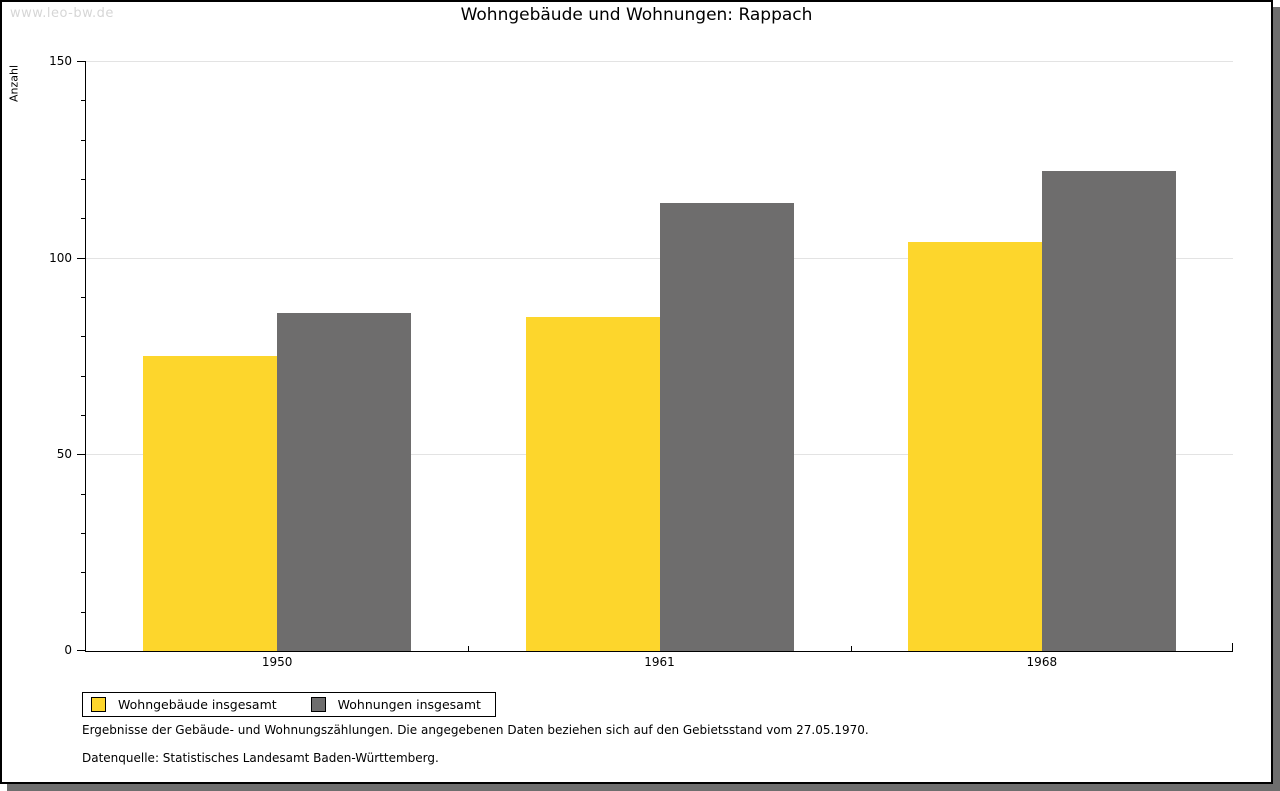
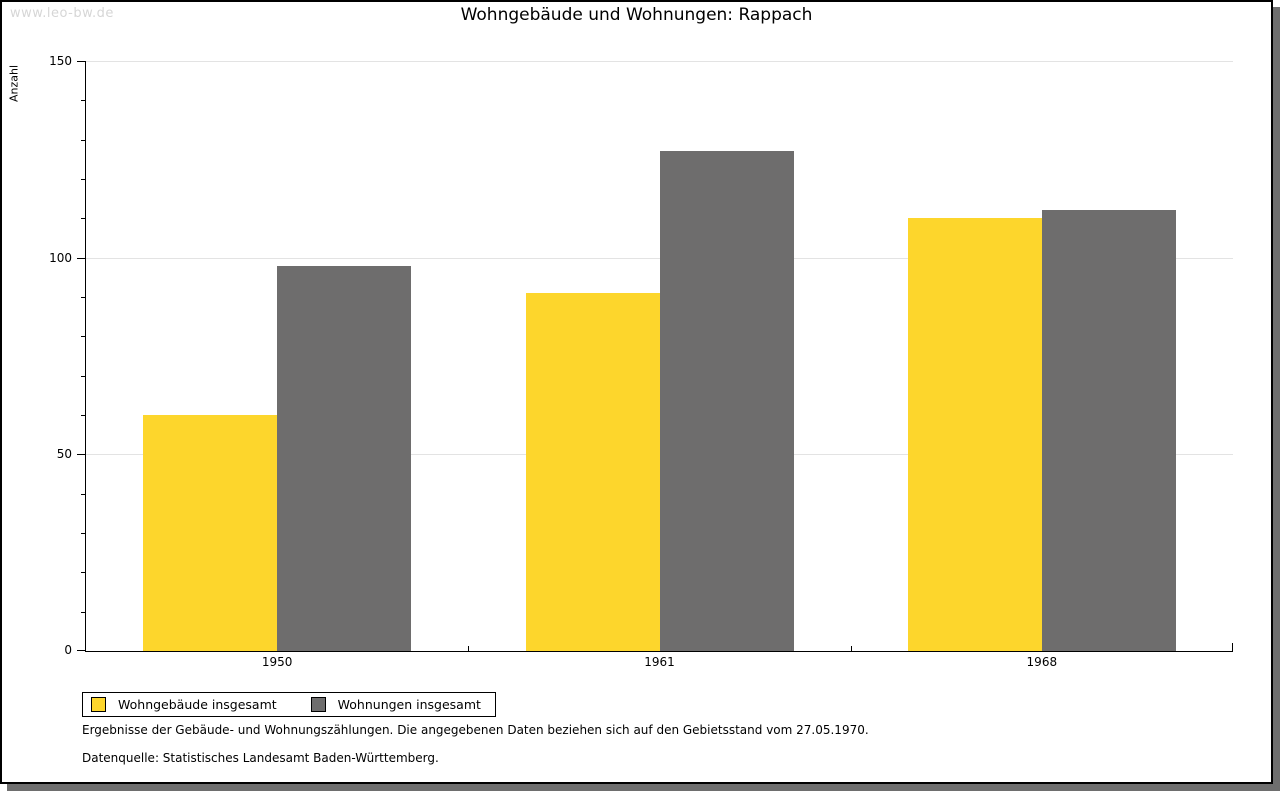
Wohngebäude insgesamt/1950: 75 -> 60
Wohnungen insgesamt/1950: 86 -> 98
Wohngebäude insgesamt/1961: 85 -> 91
Wohnungen insgesamt/1961: 114 -> 127
Wohngebäude insgesamt/1968: 104 -> 110
Wohnungen insgesamt/1968: 122 -> 112
